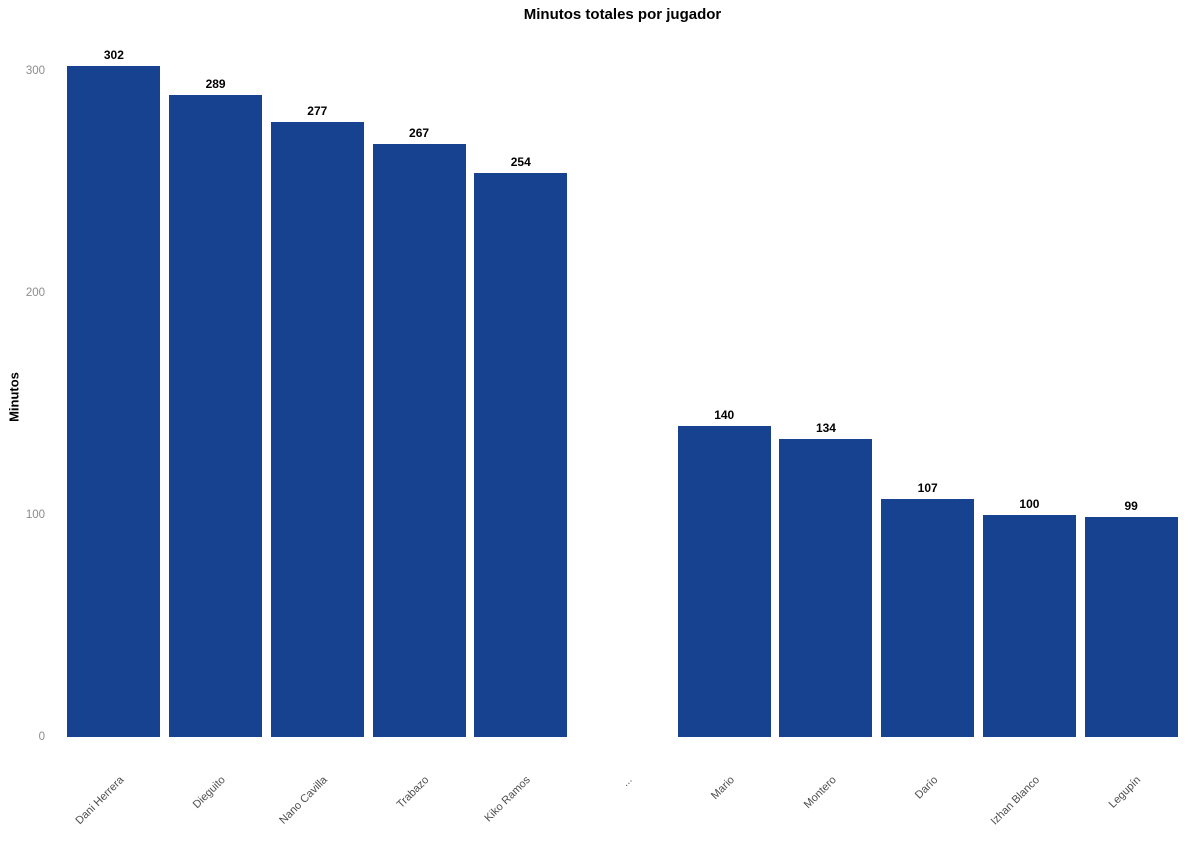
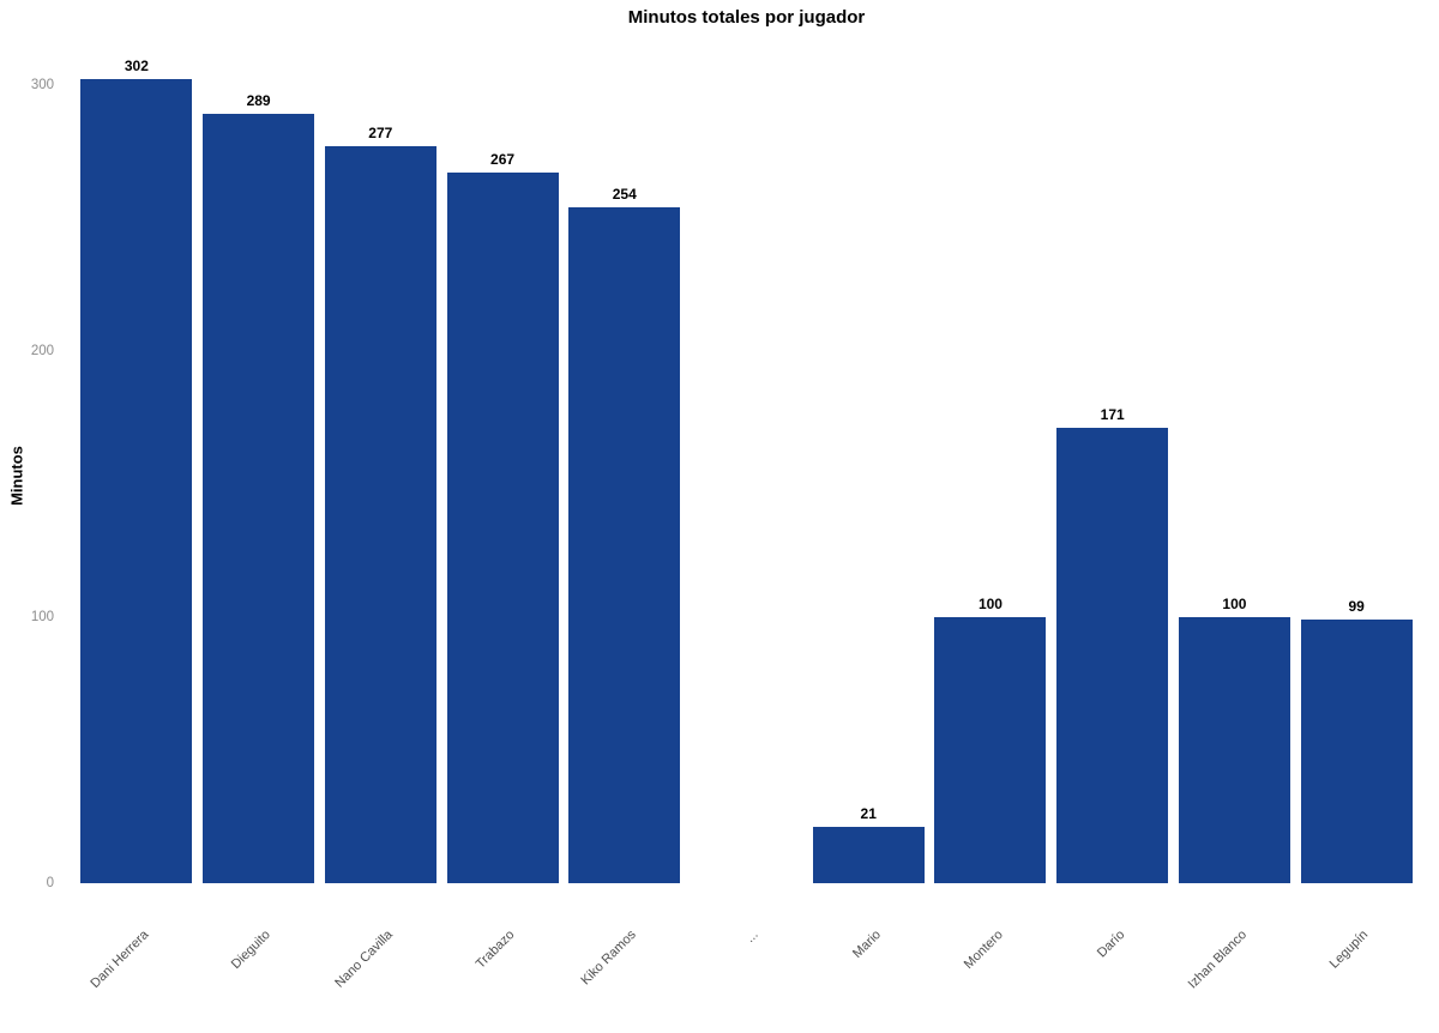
Mario: 140 -> 21
Montero: 134 -> 100
Darío: 107 -> 171
